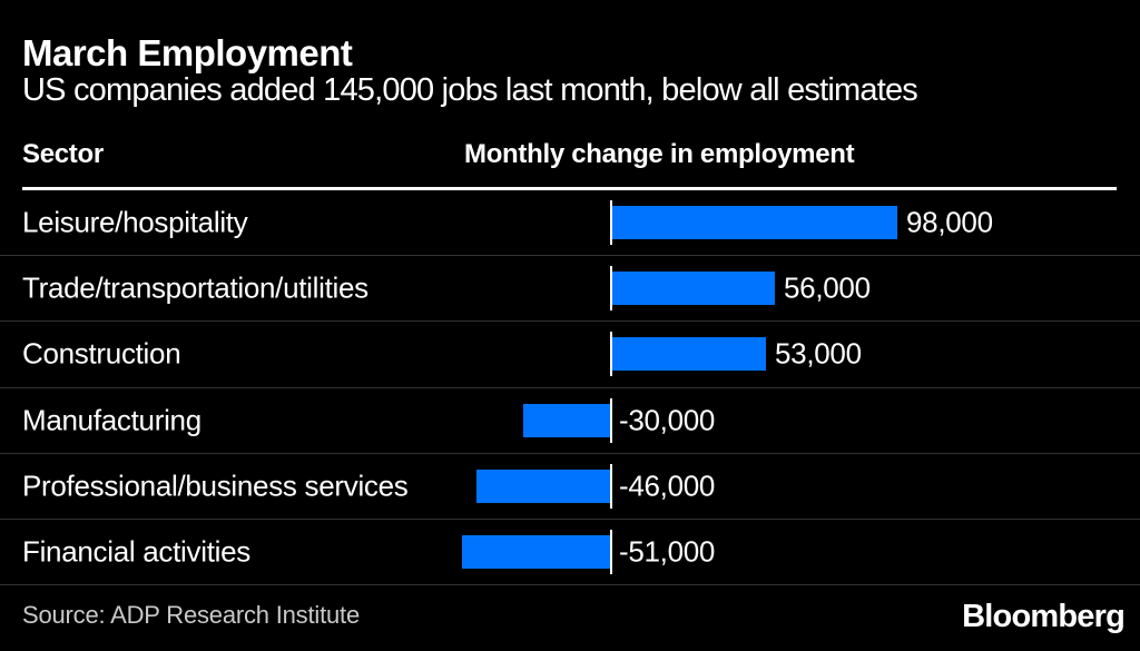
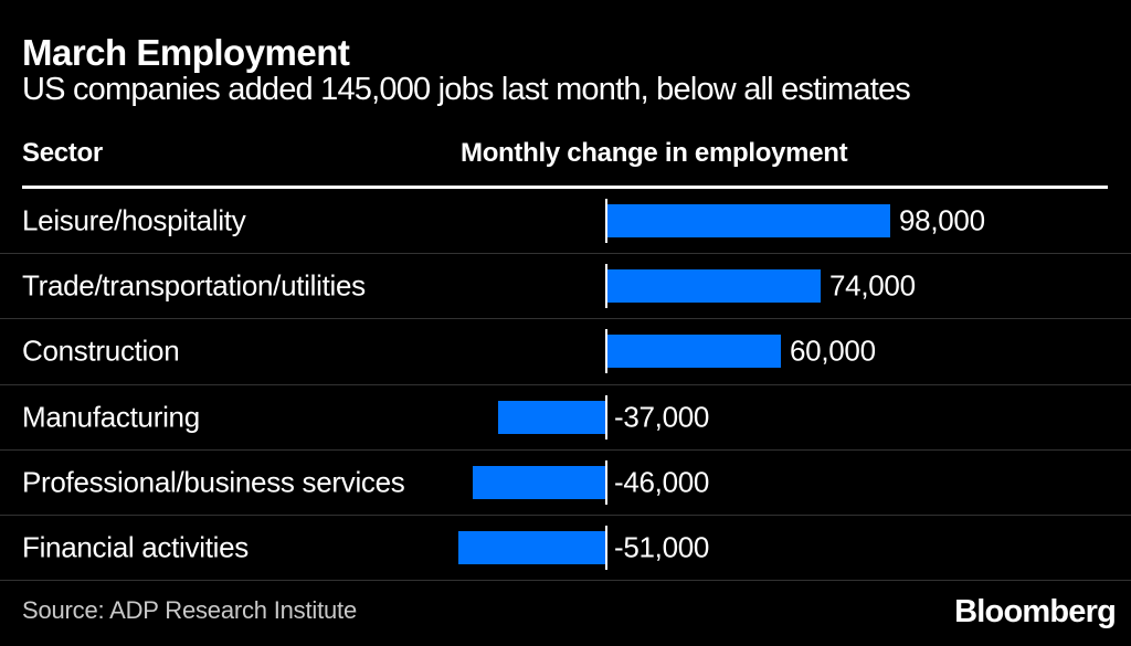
Trade/transportation/utilities: 56,000 -> 74,000
Construction: 53,000 -> 60,000
Manufacturing: -30,000 -> -37,000
